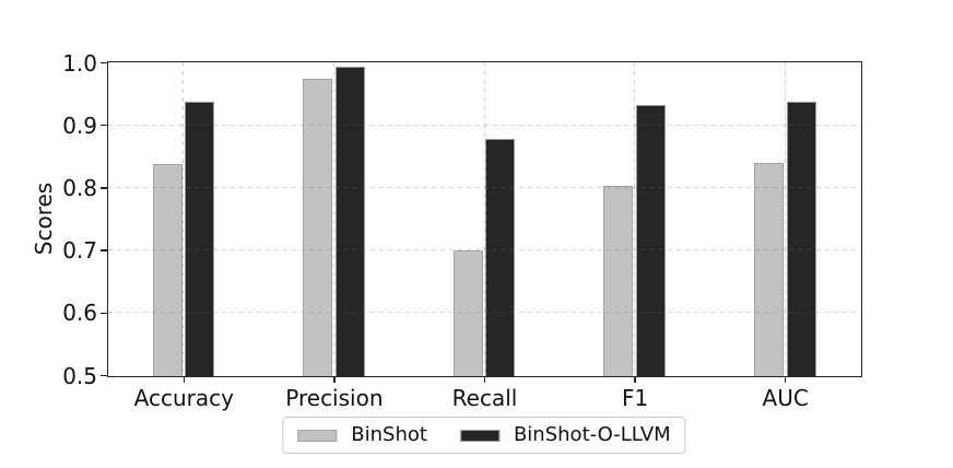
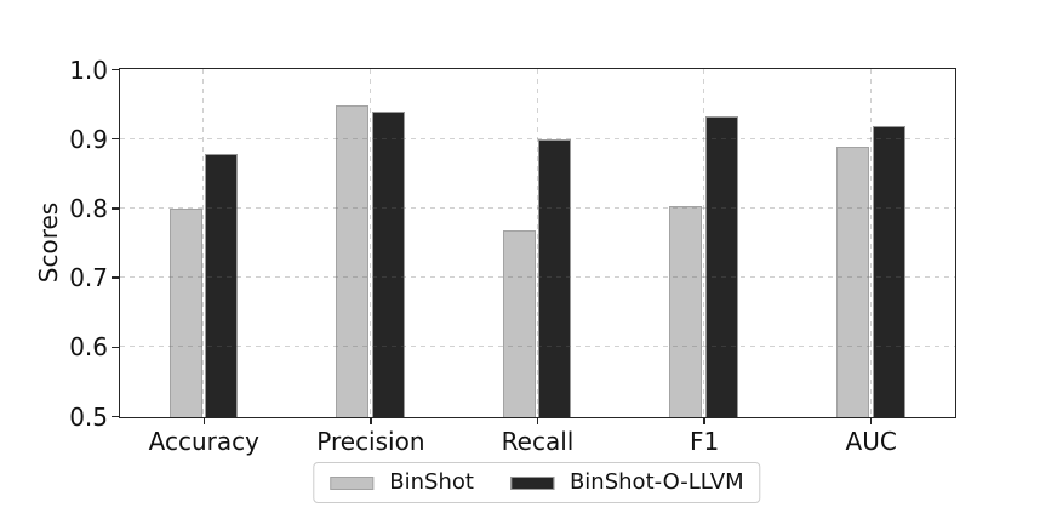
BinShot/Accuracy: 0.84 -> 0.80
BinShot-O-LLVM/Accuracy: 0.94 -> 0.88
BinShot/Precision: 0.98 -> 0.95
BinShot-O-LLVM/Precision: 0.99 -> 0.94
BinShot/Recall: 0.70 -> 0.77
BinShot-O-LLVM/Recall: 0.88 -> 0.90
BinShot/AUC: 0.84 -> 0.89
BinShot-O-LLVM/AUC: 0.94 -> 0.92
